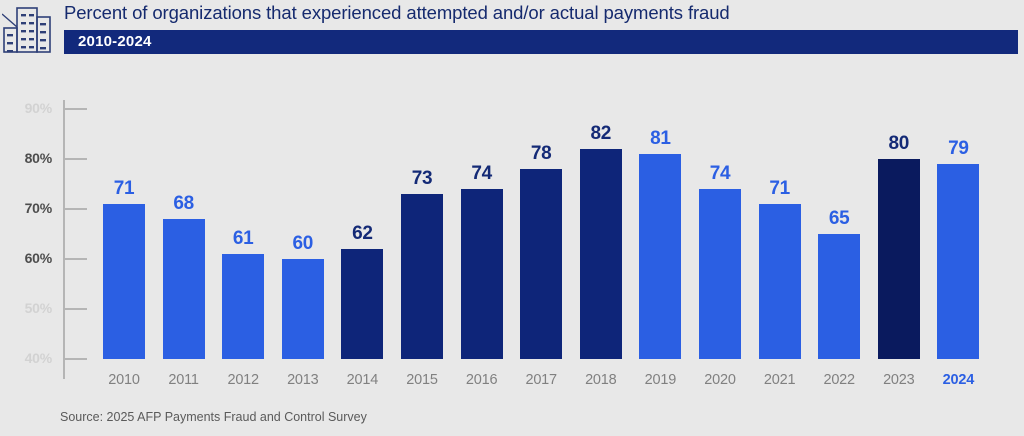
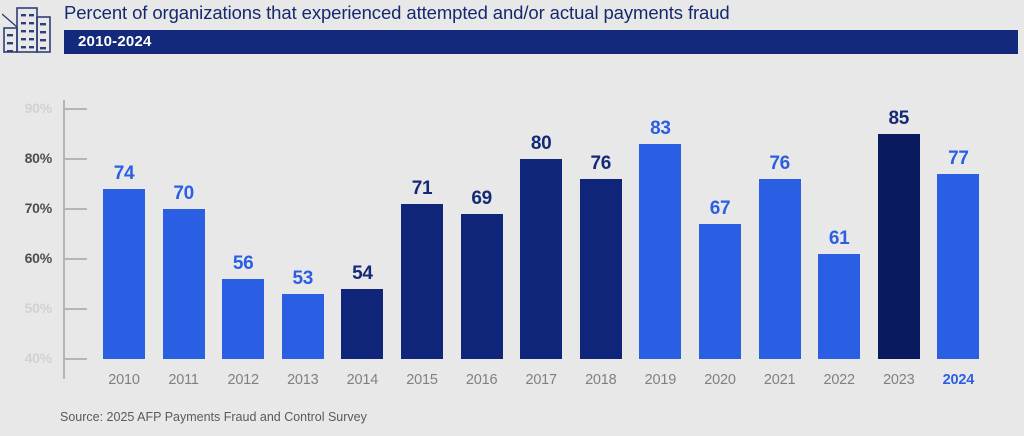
2010: 71 -> 74
2011: 68 -> 70
2012: 61 -> 56
2013: 60 -> 53
2014: 62 -> 54
2015: 73 -> 71
2016: 74 -> 69
2017: 78 -> 80
2018: 82 -> 76
2019: 81 -> 83
2020: 74 -> 67
2021: 71 -> 76
2022: 65 -> 61
2023: 80 -> 85
2024: 79 -> 77
